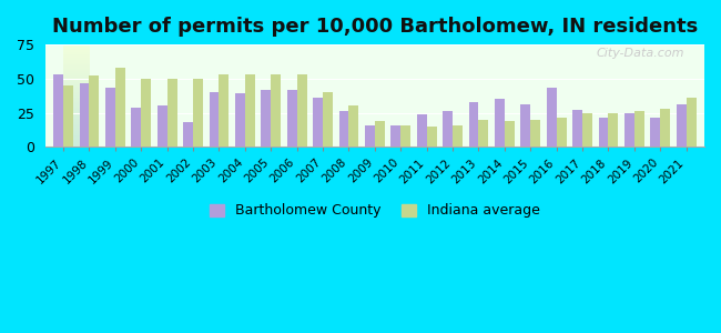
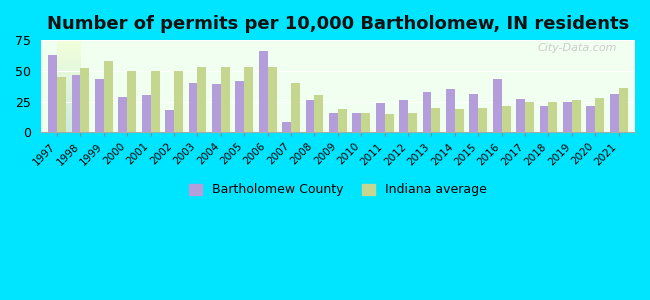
Bartholomew County/1997: 53 -> 63
Bartholomew County/2006: 42 -> 66
Bartholomew County/2007: 36 -> 8
